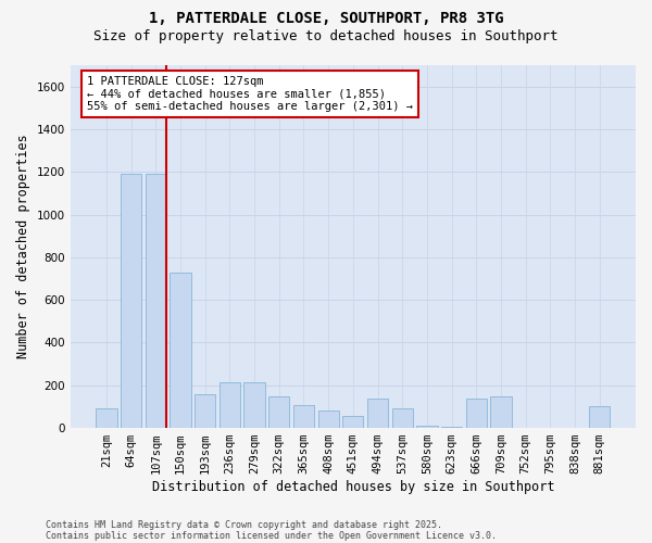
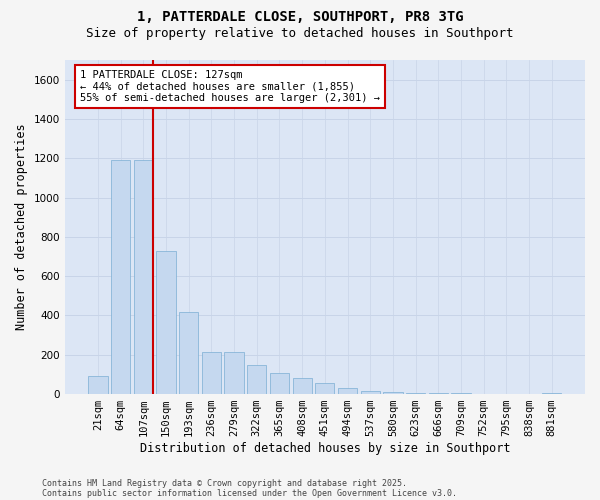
193sqm: 160 -> 420
494sqm: 140 -> 30
537sqm: 90 -> 20
666sqm: 140 -> 0
709sqm: 150 -> 0
881sqm: 100 -> 0
